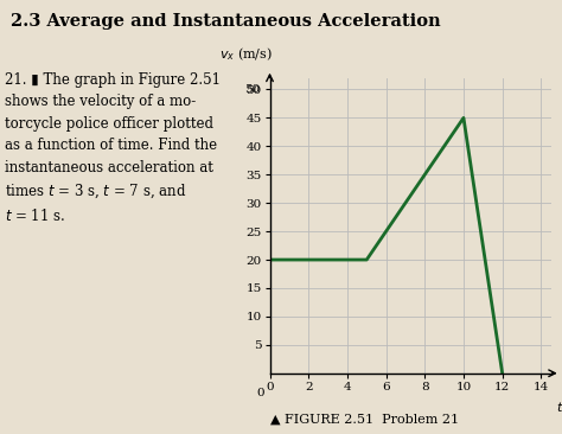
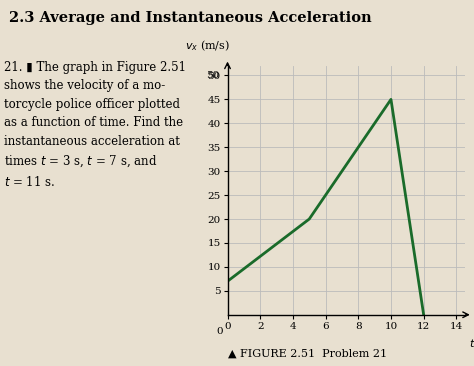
0: 20 -> 7
